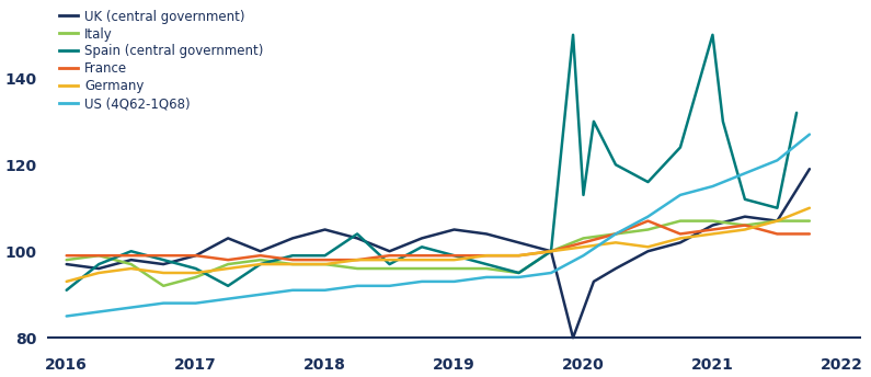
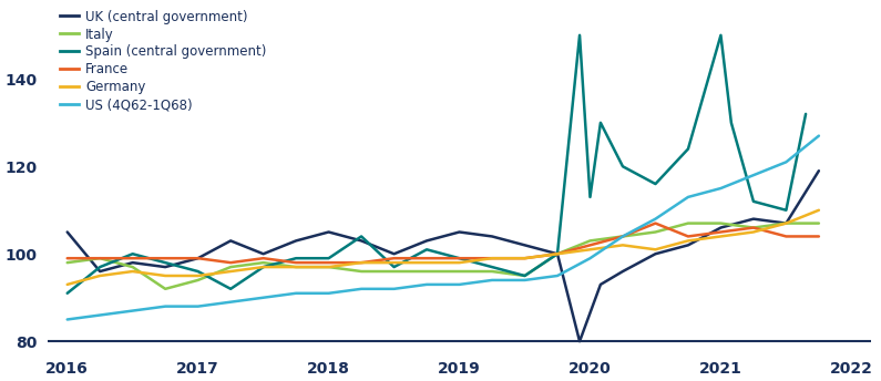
UK (central government)/2016: 97 -> 105
